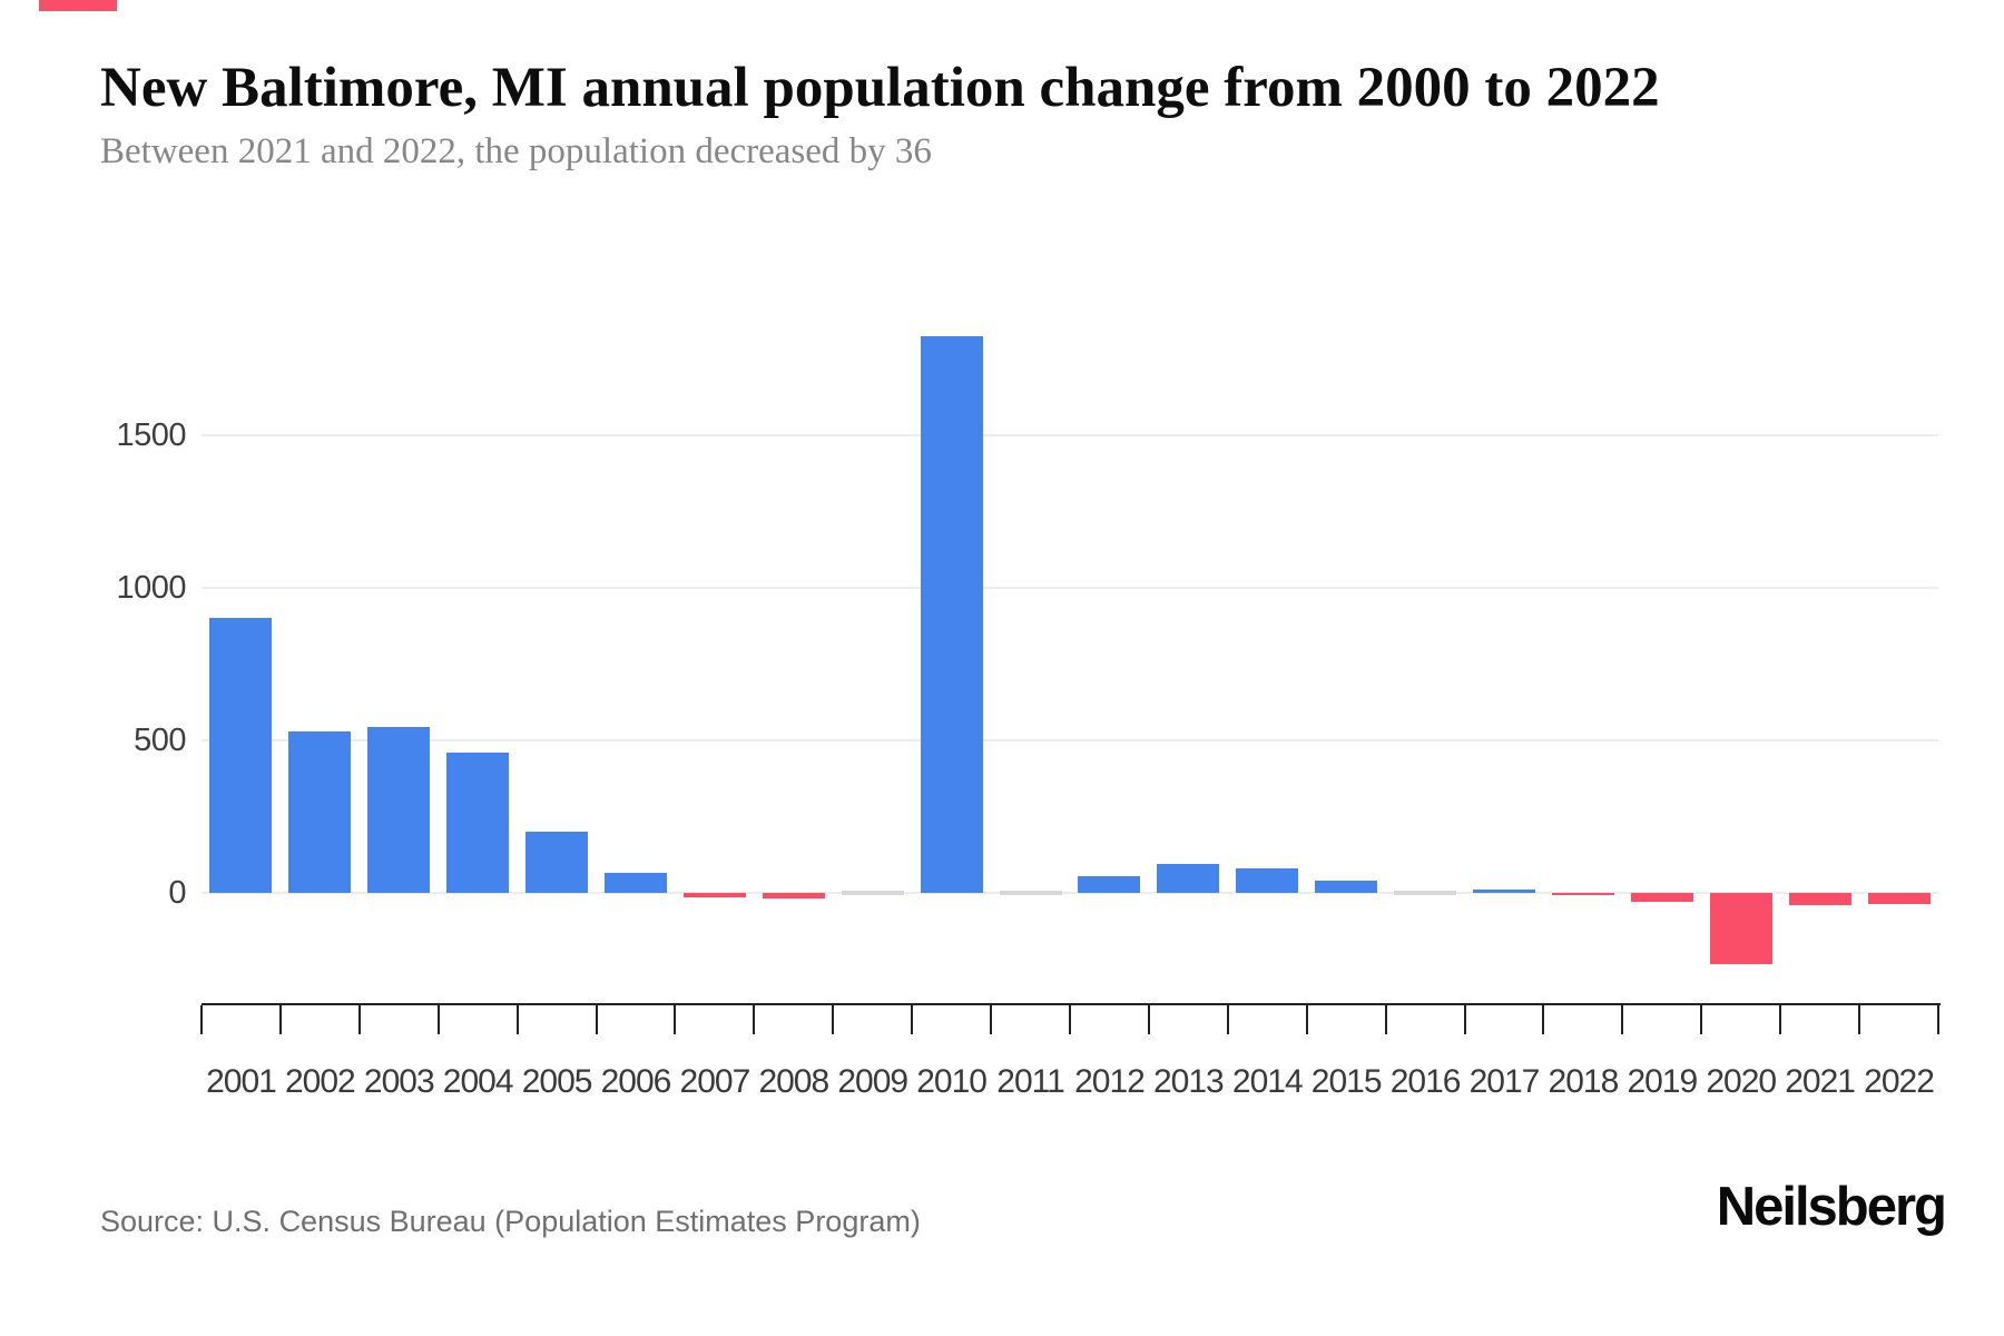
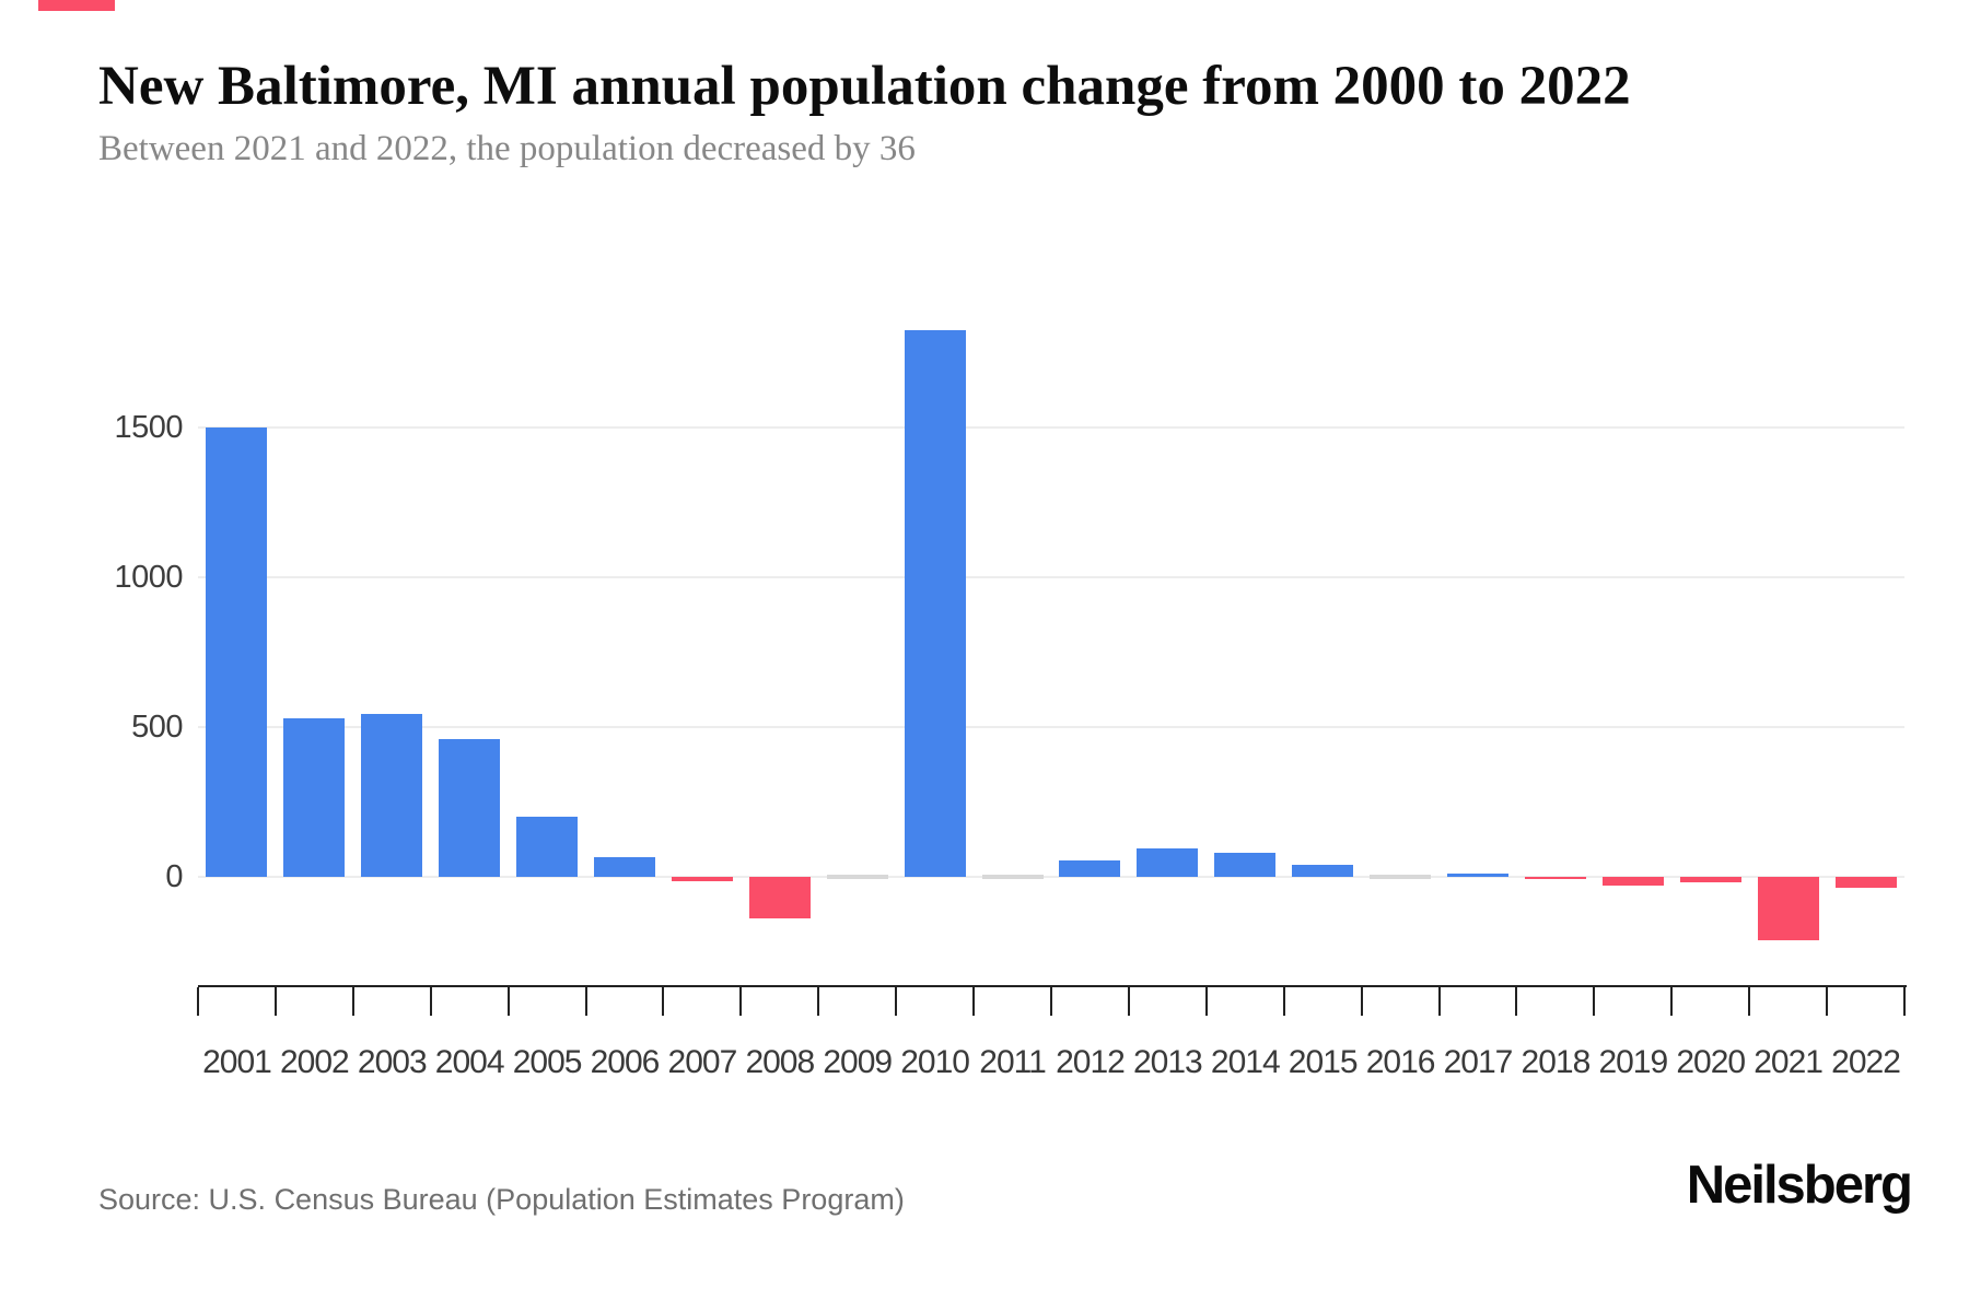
2001: 900 -> 1500
2008: -20 -> -140
2020: -240 -> -20
2021: -40 -> -210
